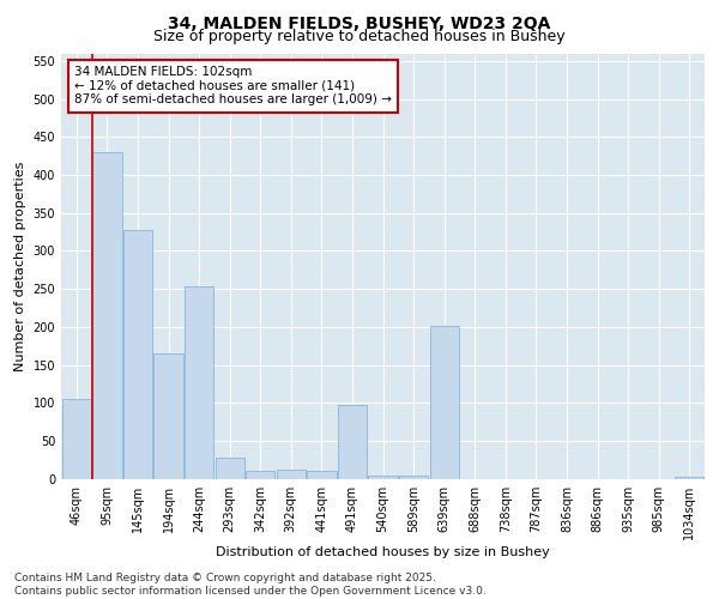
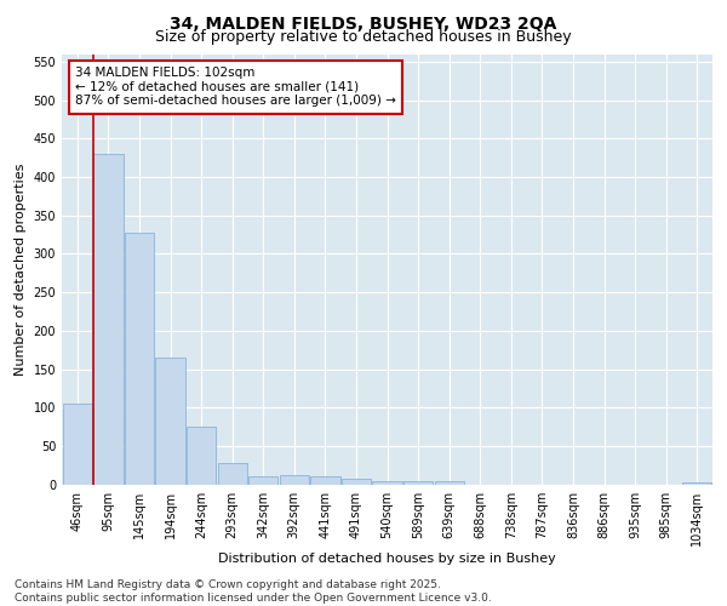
244sqm: 254 -> 75
491sqm: 98 -> 7
639sqm: 202 -> 5
